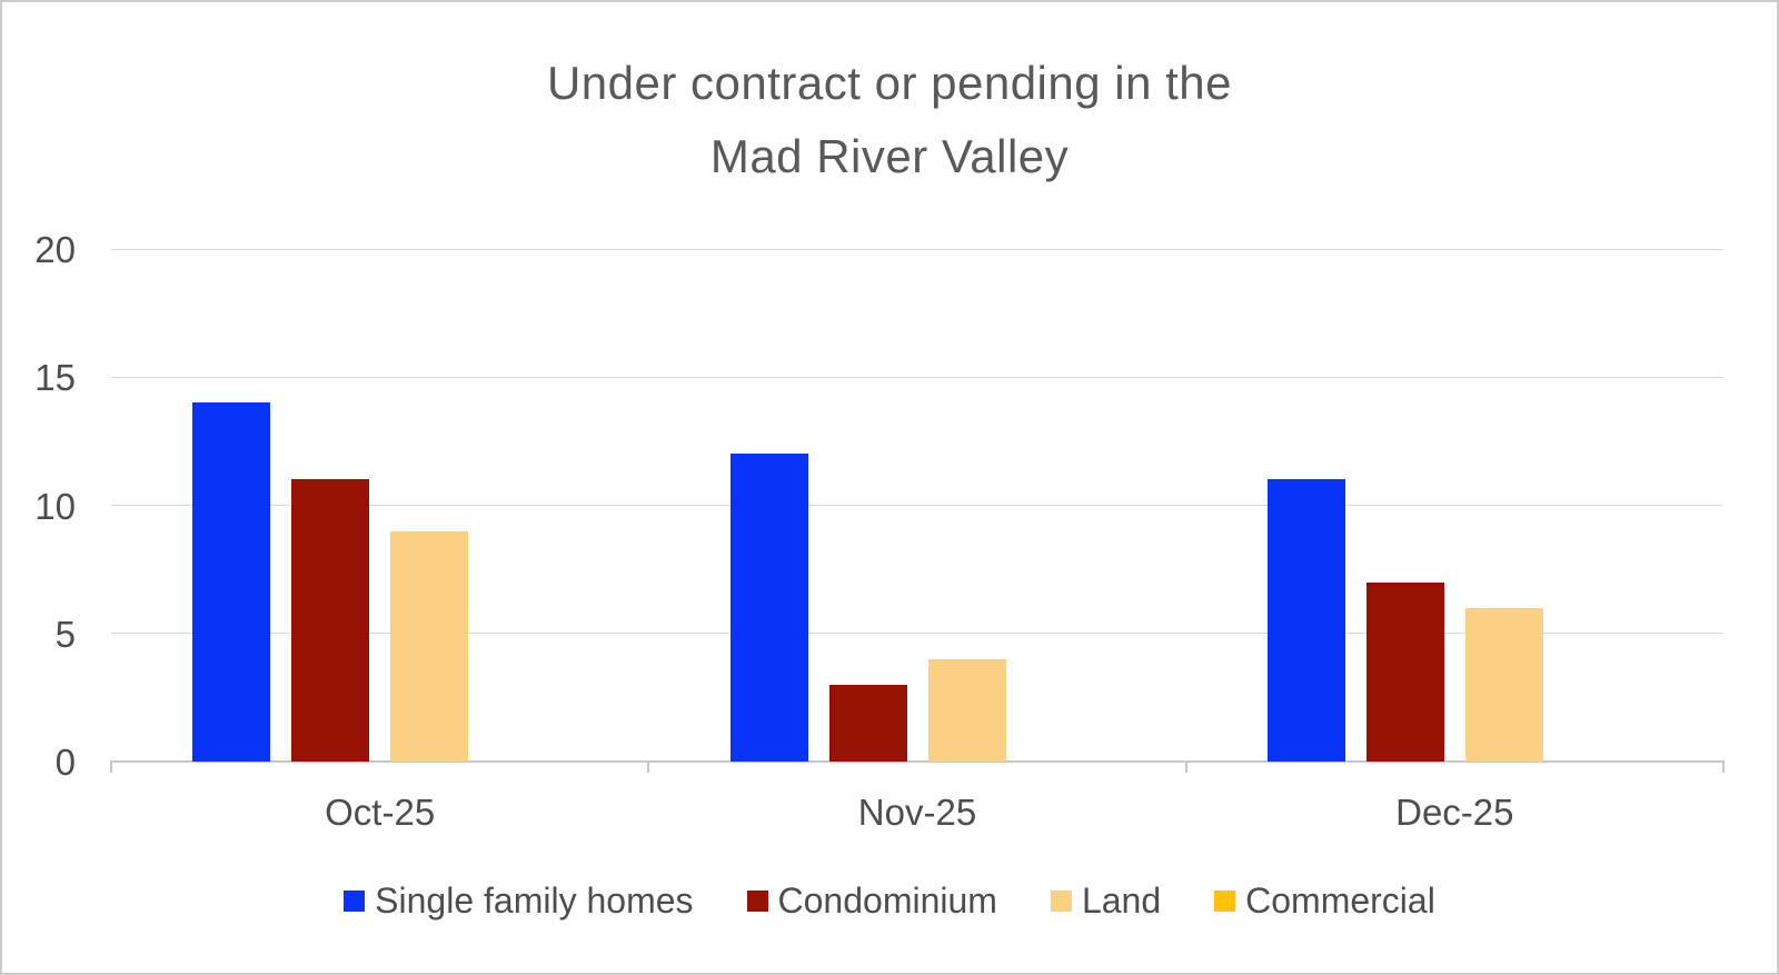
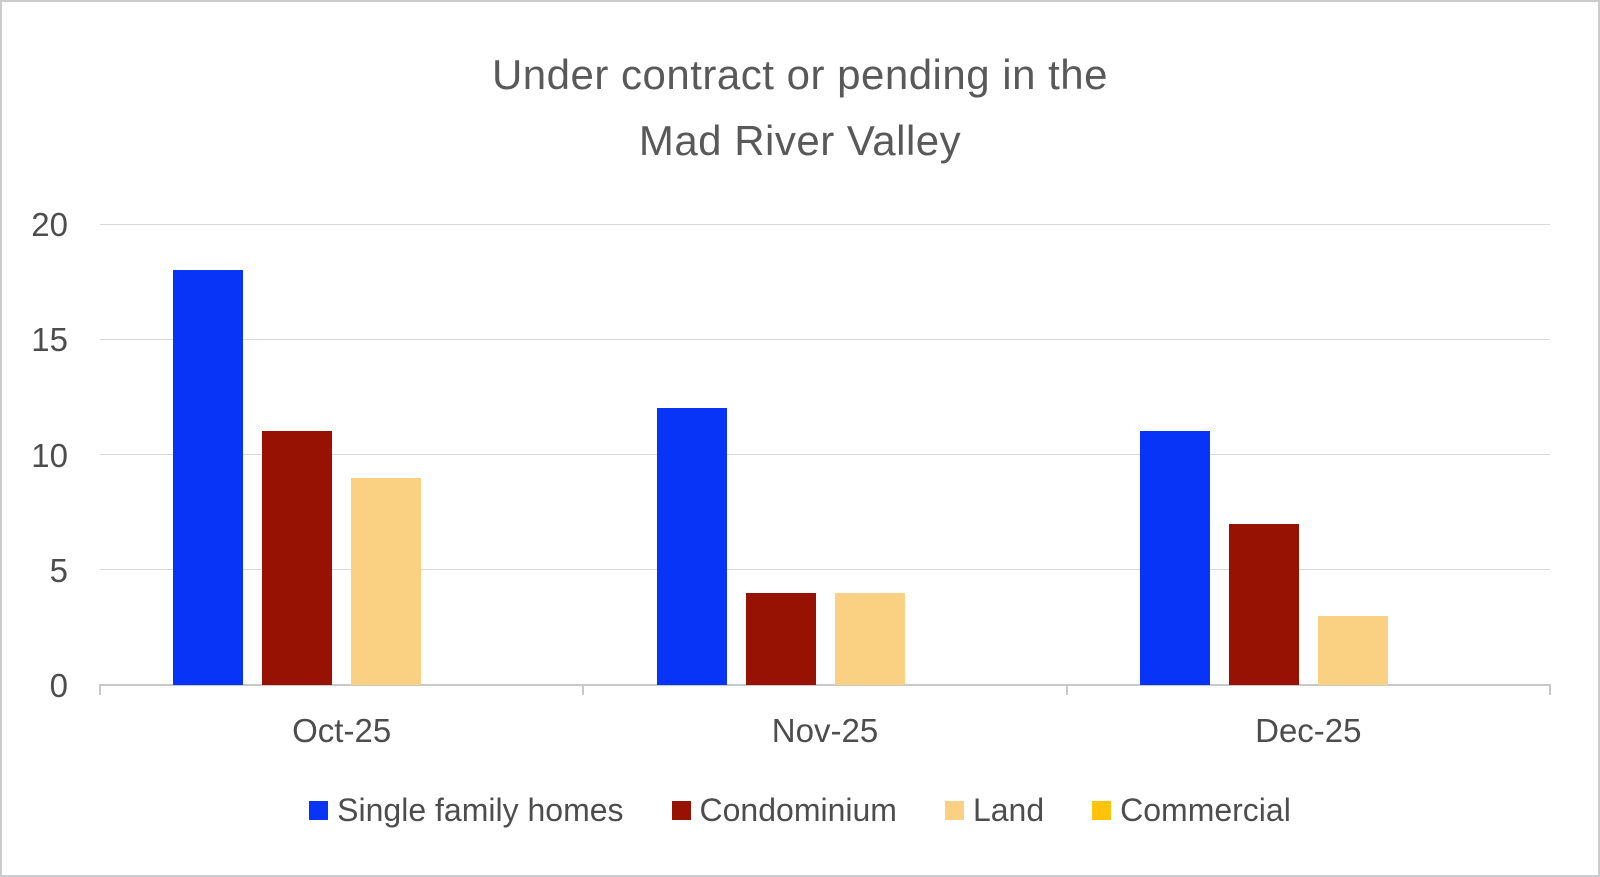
Single family homes/Oct-25: 14 -> 18
Condominium/Nov-25: 3 -> 4
Land/Dec-25: 6 -> 3
